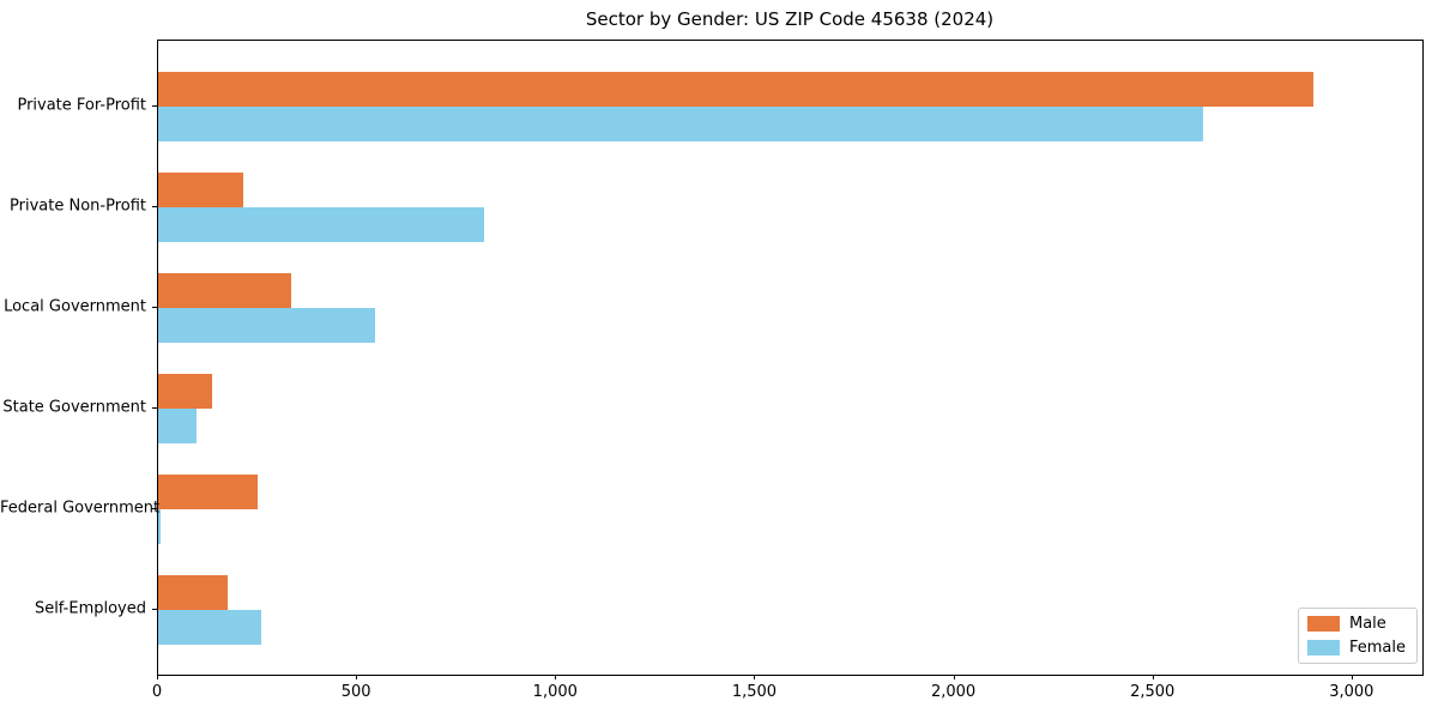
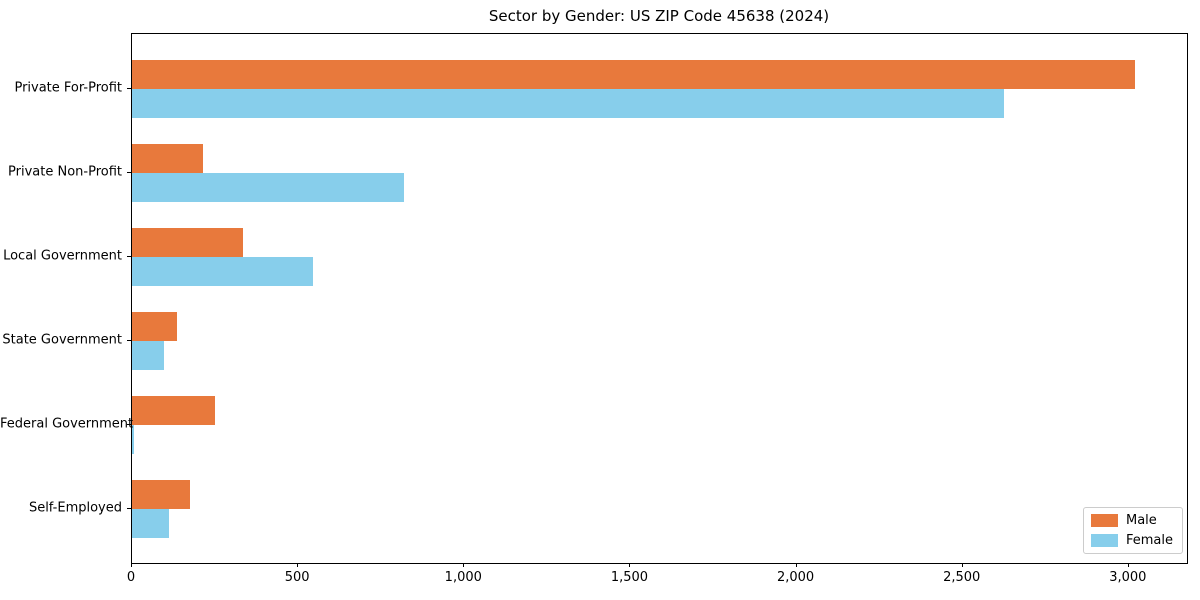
Male/Private For-Profit: 2900 -> 3020
Female/Self-Employed: 260 -> 110
